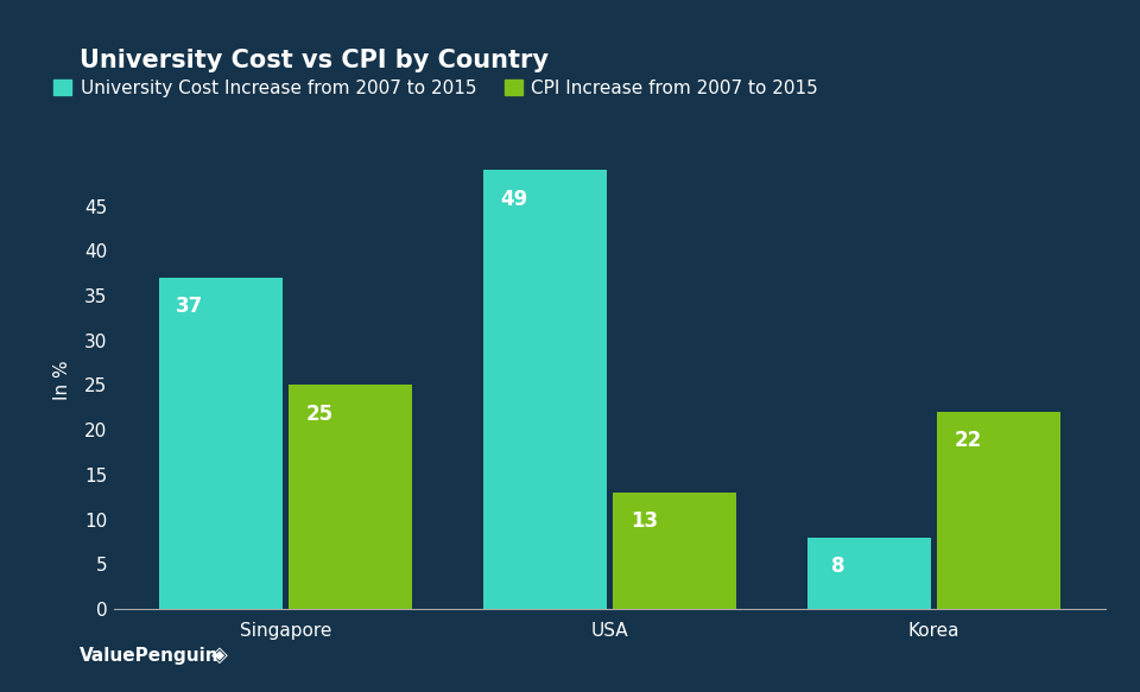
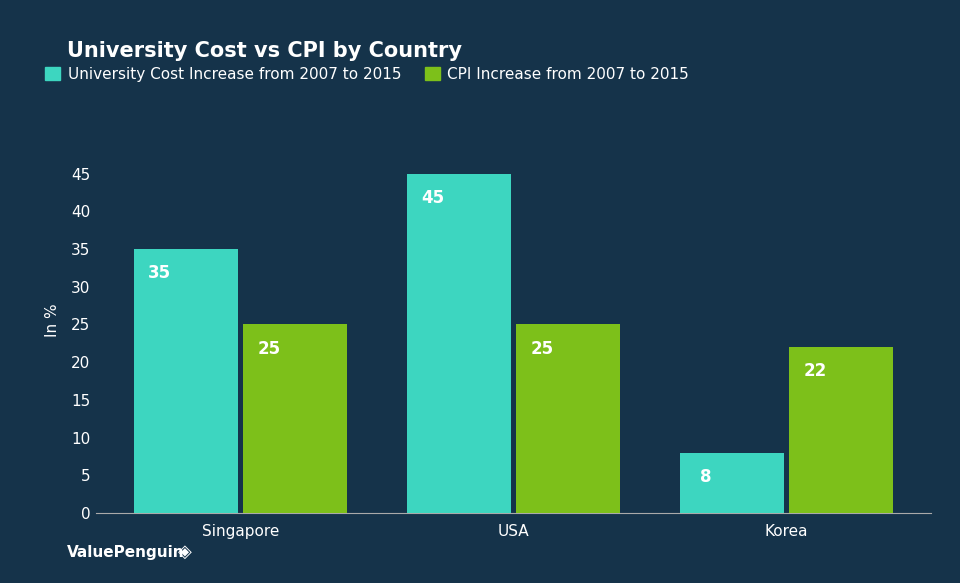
University Cost Increase from 2007 to 2015/Singapore: 37 -> 35
University Cost Increase from 2007 to 2015/USA: 49 -> 45
CPI Increase from 2007 to 2015/USA: 13 -> 25
